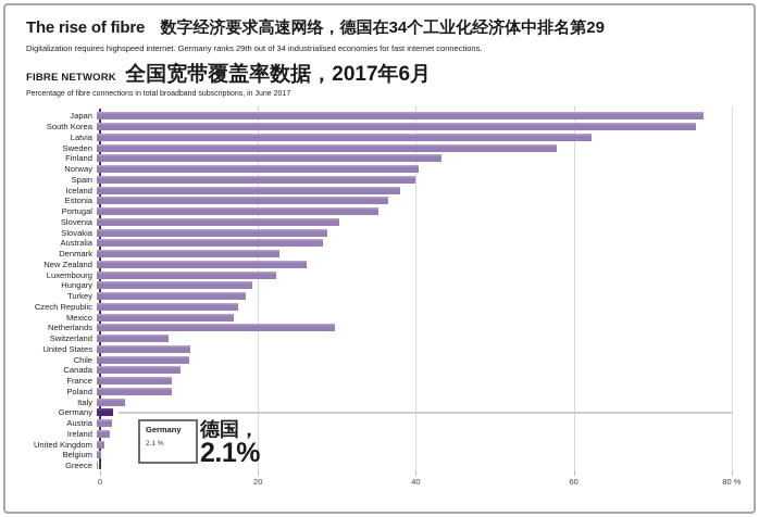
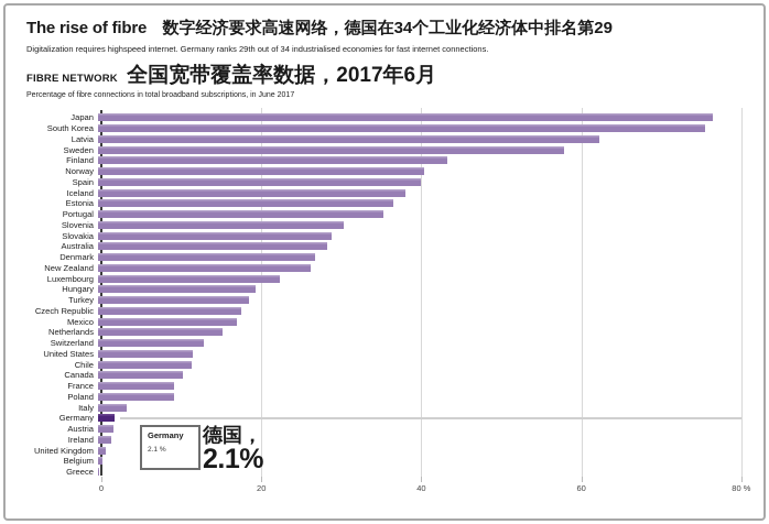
Denmark: 23% -> 27%
Netherlands: 30% -> 16%
Switzerland: 9% -> 13%
